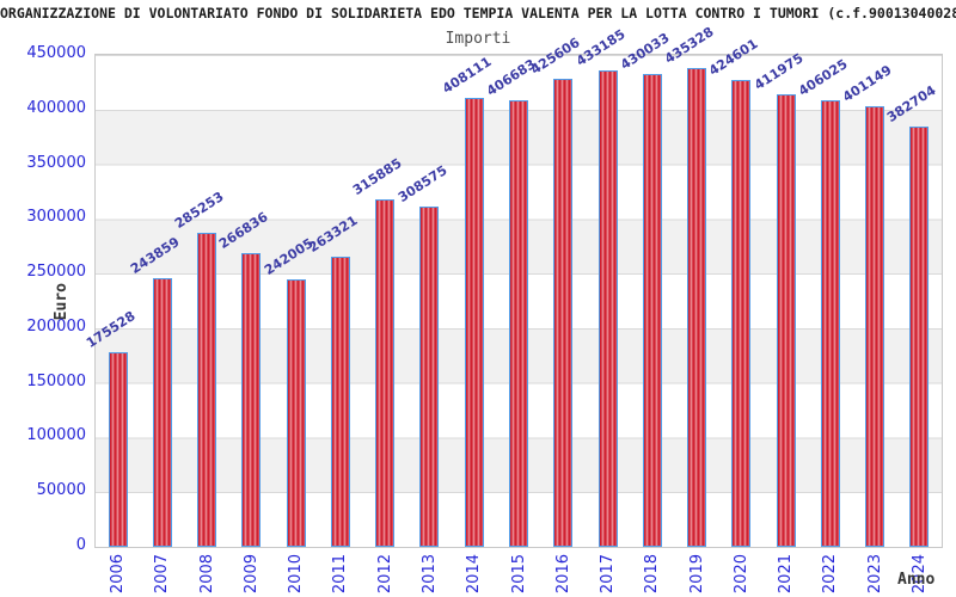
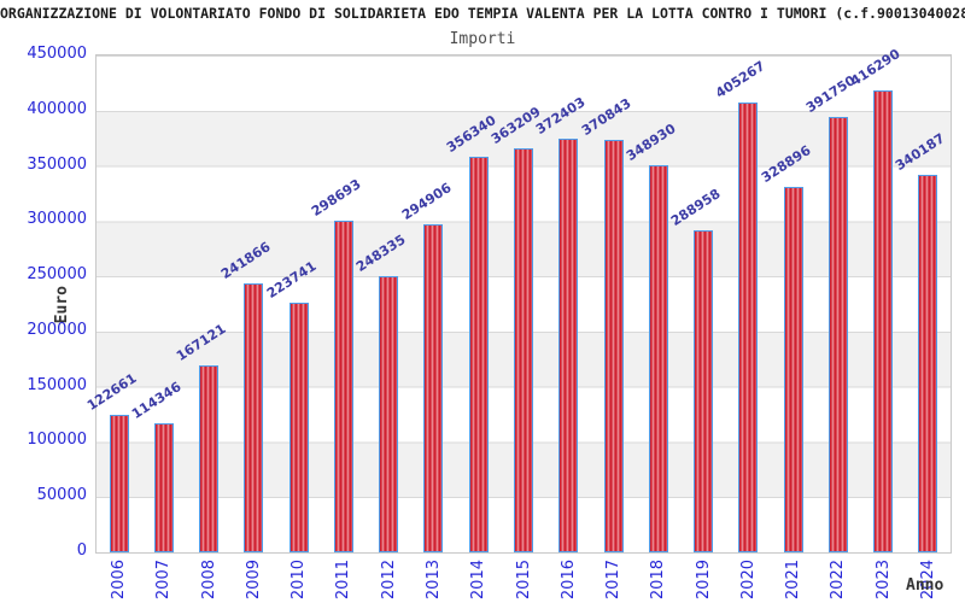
2006: 175528 -> 122661
2007: 243859 -> 114346
2008: 285253 -> 167121
2009: 266836 -> 241866
2010: 242005 -> 223741
2011: 263321 -> 298693
2012: 315885 -> 248335
2013: 308575 -> 294906
2014: 408111 -> 356340
2015: 406683 -> 363209
2016: 425606 -> 372403
2017: 433185 -> 370843
2018: 430033 -> 348930
2019: 435328 -> 288958
2020: 424601 -> 405267
2021: 411975 -> 328896
2022: 406025 -> 391750
2023: 401149 -> 416290
2024: 382704 -> 340187
